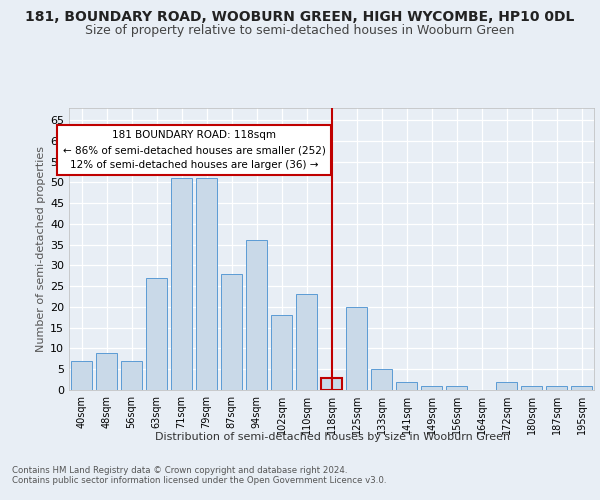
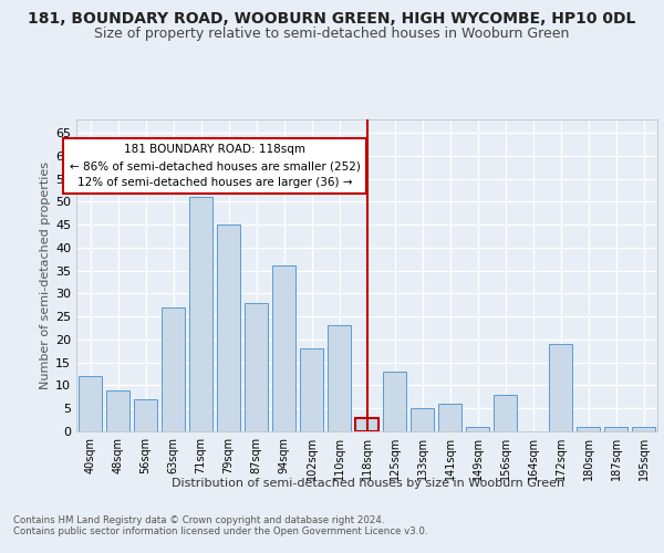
40sqm: 7 -> 12
79sqm: 51 -> 45
125sqm: 20 -> 13
141sqm: 2 -> 6
156sqm: 1 -> 8
172sqm: 2 -> 19
